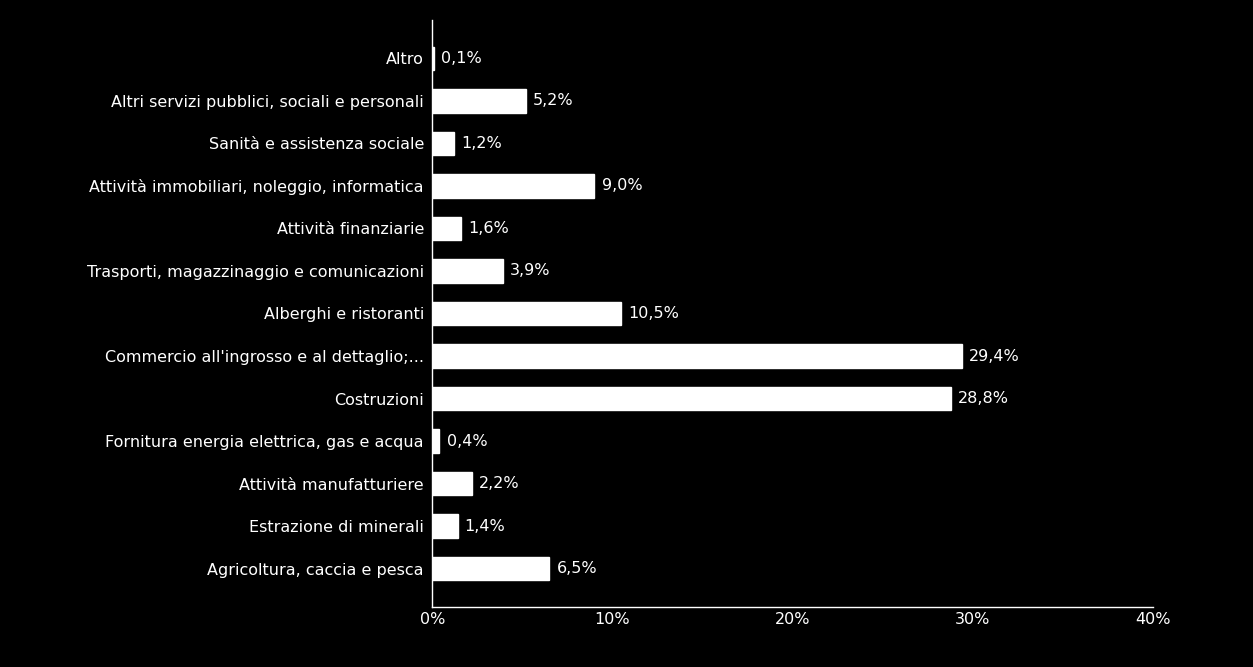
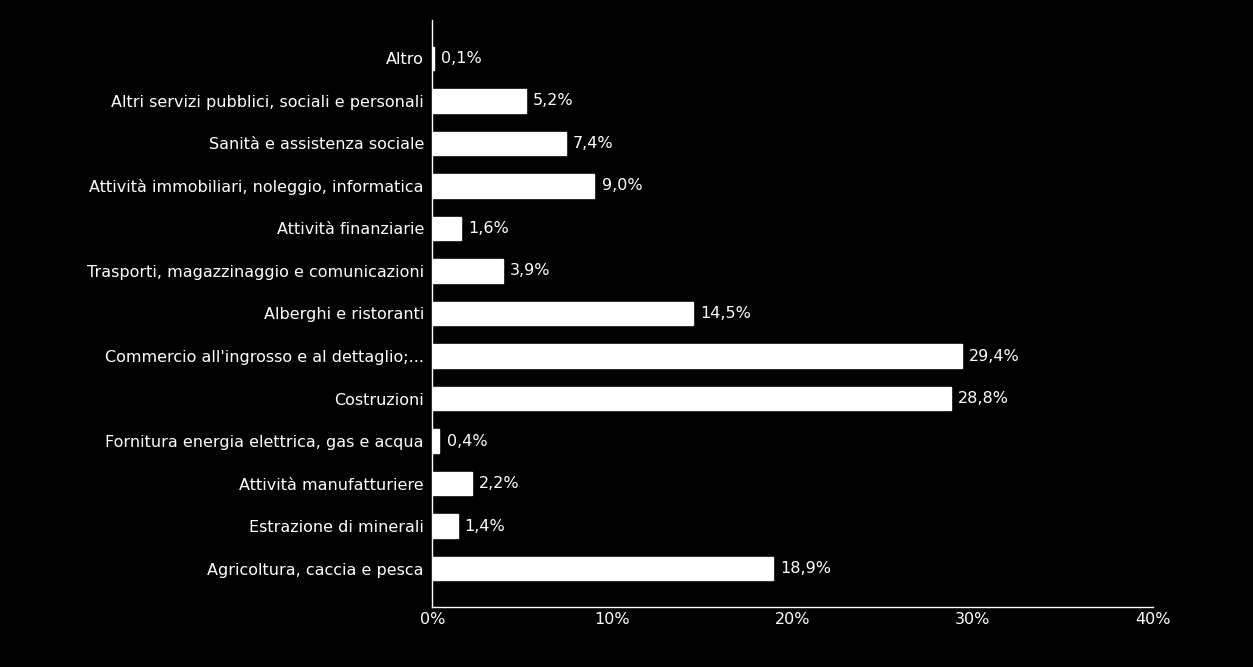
Sanità e assistenza sociale: 1,2% -> 7,4%
Alberghi e ristoranti: 10,5% -> 14,5%
Agricoltura, caccia e pesca: 6,5% -> 18,9%
